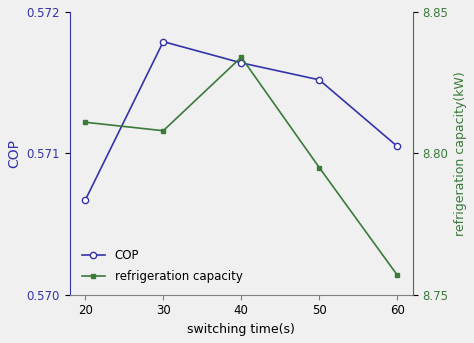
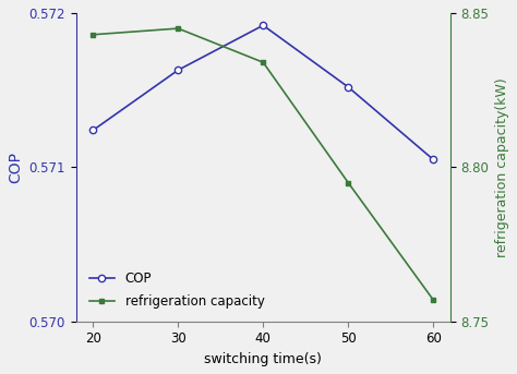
COP/20: 0.57067 -> 0.57124
refrigeration capacity/20: 8.811 -> 8.843
COP/30: 0.57179 -> 0.57163
refrigeration capacity/30: 8.808 -> 8.845
COP/40: 0.57164 -> 0.57192
